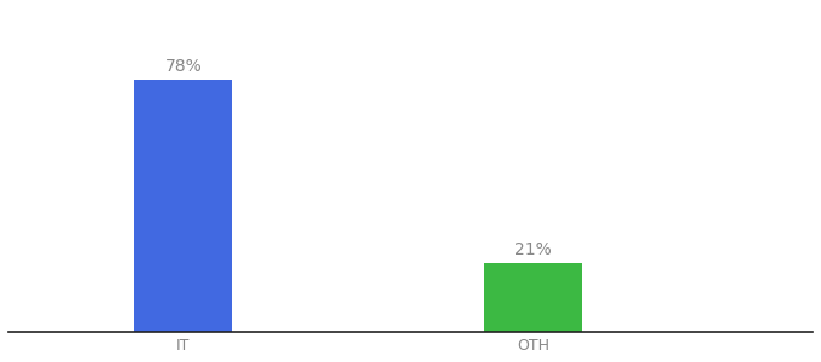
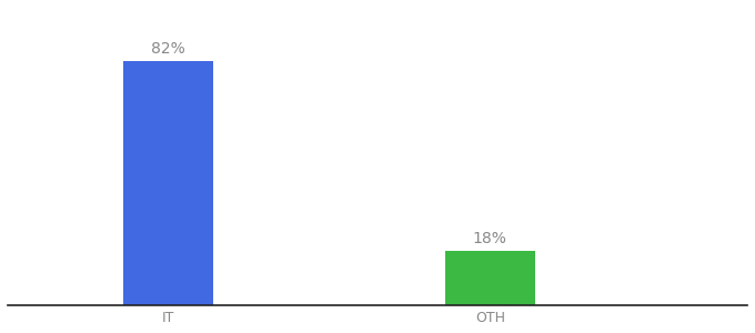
IT: 78% -> 82%
OTH: 21% -> 18%
